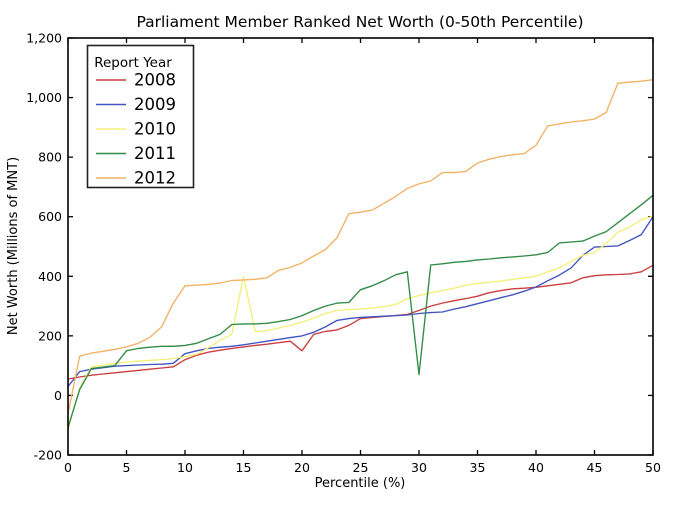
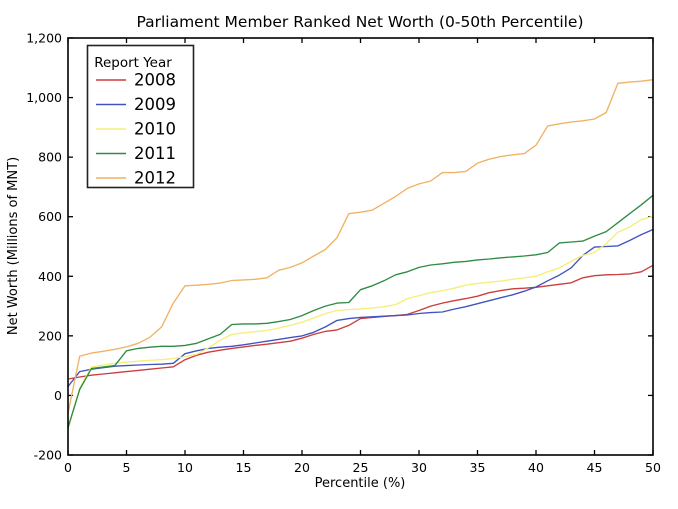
2010/15: 400 -> 210
2008/20: 150 -> 190
2011/30: 70 -> 430
2009/50: 600 -> 560
